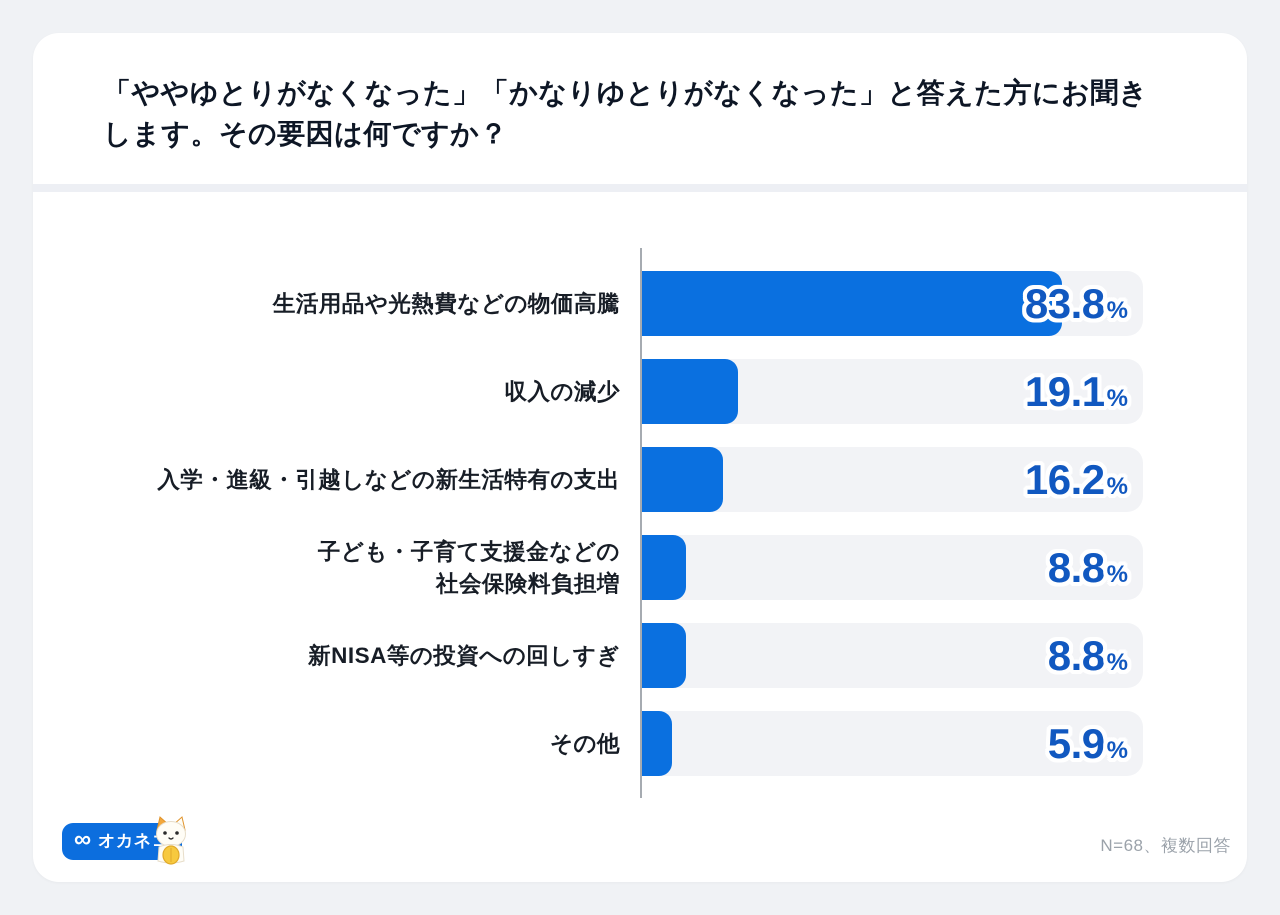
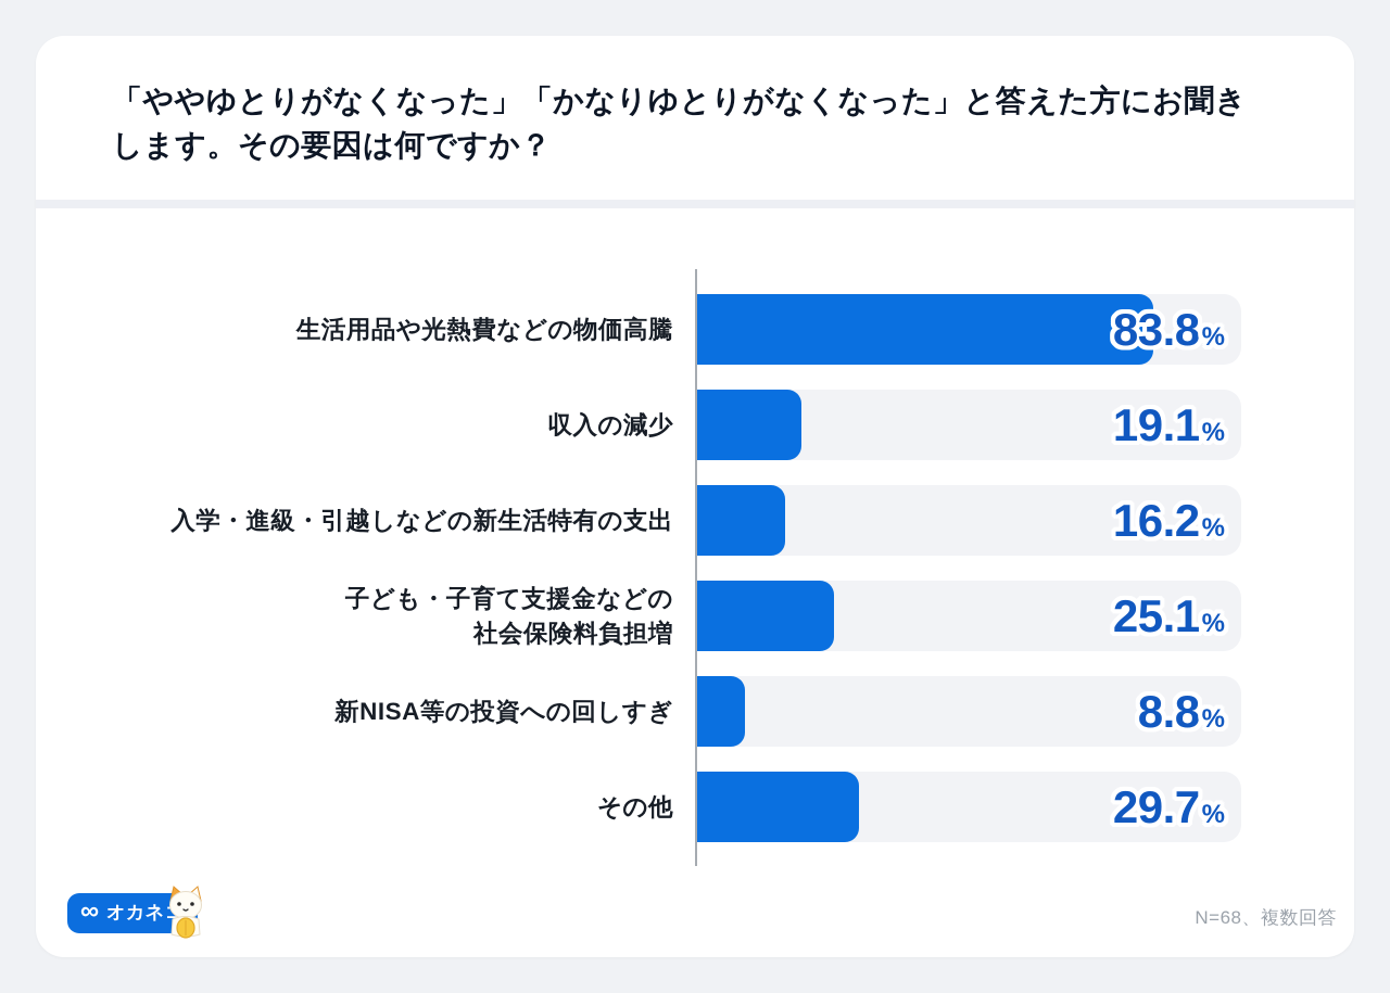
子ども・子育て支援金などの 社会保険料負担増: 8.8 -> 25.1
その他: 5.9 -> 29.7
